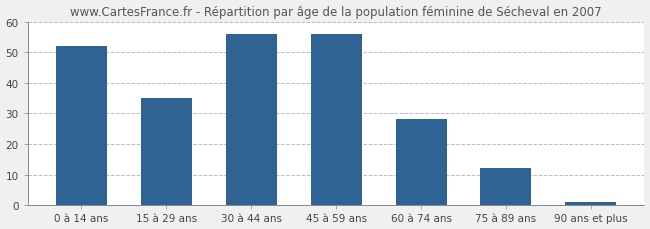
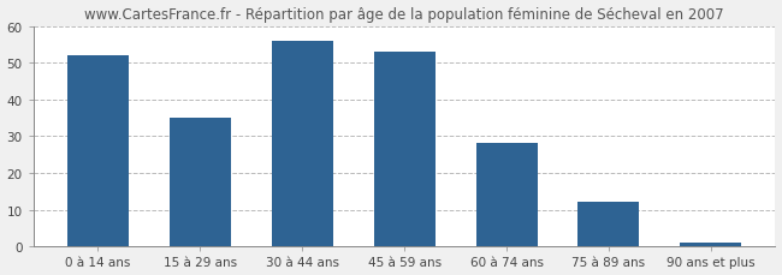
45 à 59 ans: 56 -> 53
